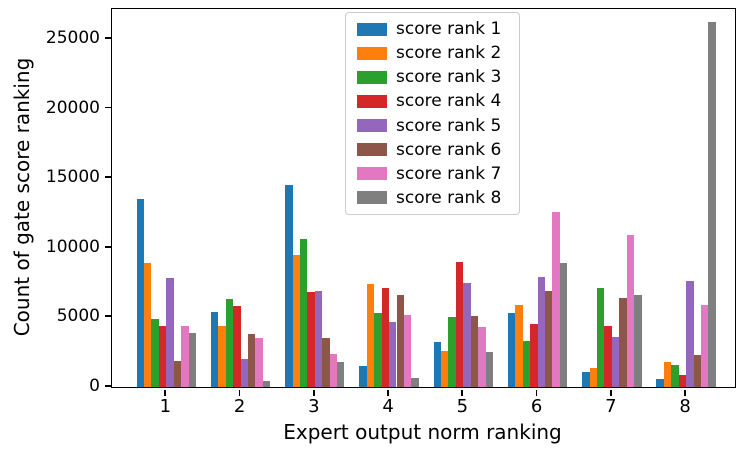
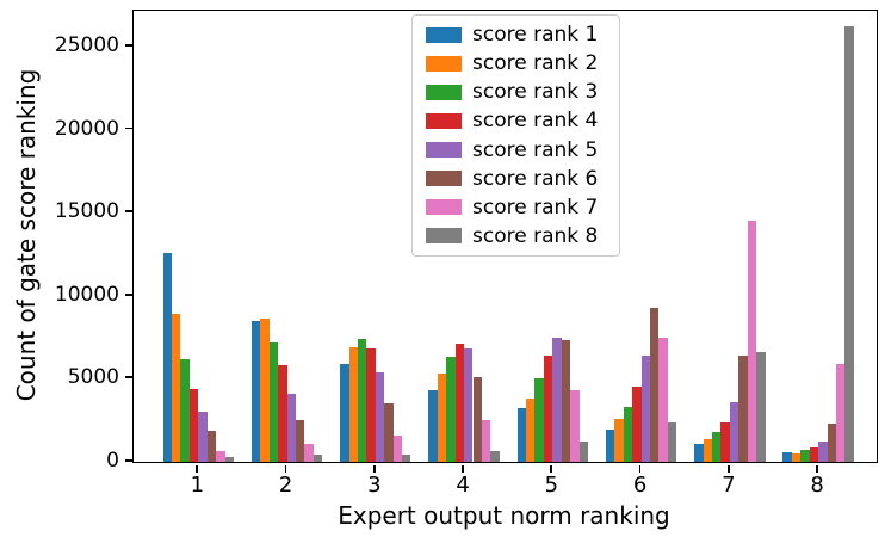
score rank 1/1: 13500 -> 12600
score rank 3/1: 4900 -> 6200
score rank 5/1: 7800 -> 3000
score rank 7/1: 4400 -> 700
score rank 8/1: 3900 -> 300
score rank 1/2: 5400 -> 8500
score rank 2/2: 4400 -> 8600
score rank 3/2: 6300 -> 7200
score rank 5/2: 2000 -> 4100
score rank 6/2: 3800 -> 2500
score rank 7/2: 3500 -> 1000
score rank 1/3: 14500 -> 5900
score rank 2/3: 9500 -> 6900
score rank 3/3: 10600 -> 7400
score rank 5/3: 6900 -> 5400
score rank 7/3: 2400 -> 1600
score rank 8/3: 1800 -> 400
score rank 1/4: 1500 -> 4300
score rank 2/4: 7400 -> 5300
score rank 3/4: 5300 -> 6300
score rank 5/4: 4700 -> 6800
score rank 6/4: 6600 -> 5100
score rank 7/4: 5200 -> 2500
score rank 2/5: 2600 -> 3800
score rank 4/5: 9000 -> 6400
score rank 6/5: 5100 -> 7300
score rank 8/5: 2500 -> 1200
score rank 1/6: 5300 -> 2000
score rank 2/6: 5900 -> 2600
score rank 5/6: 7900 -> 6400
score rank 6/6: 6900 -> 9300
score rank 7/6: 12600 -> 7500
score rank 8/6: 8900 -> 2400
score rank 3/7: 7100 -> 1800
score rank 4/7: 4400 -> 2400
score rank 7/7: 10900 -> 14500
score rank 2/8: 1800 -> 500
score rank 3/8: 1600 -> 700
score rank 5/8: 7600 -> 1200
